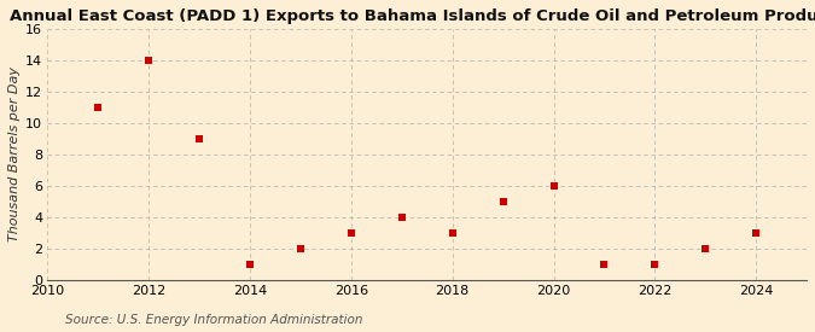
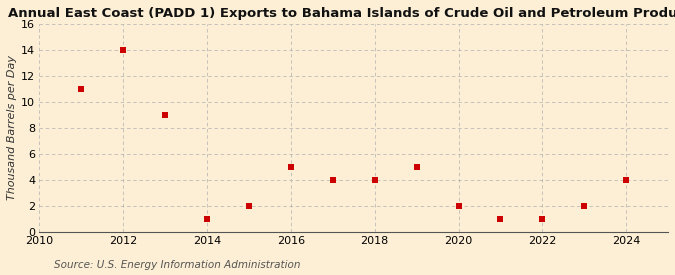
2016: 3 -> 5
2018: 3 -> 4
2020: 6 -> 2
2024: 3 -> 4
